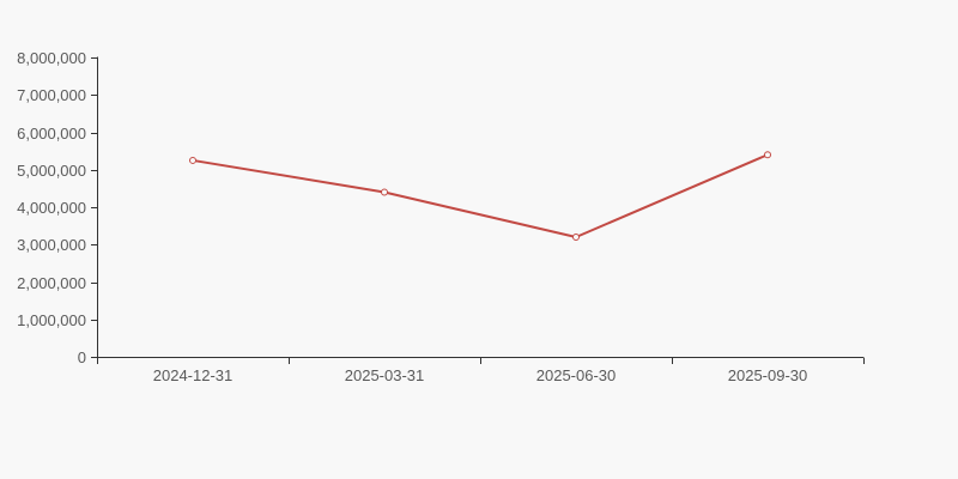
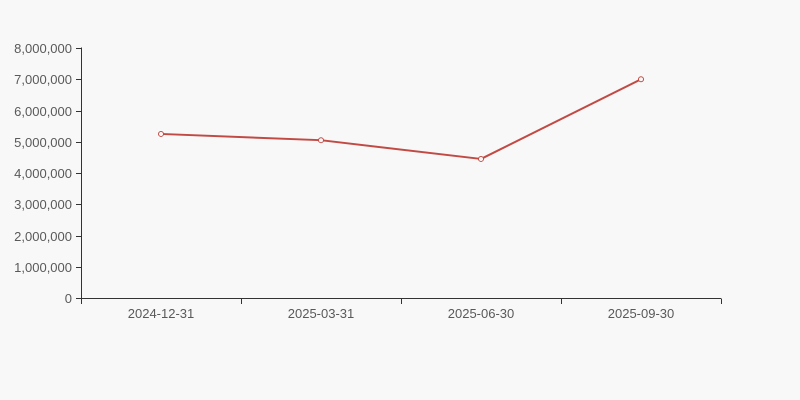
2025-03-31: 4400000 -> 5000000
2025-06-30: 3200000 -> 4400000
2025-09-30: 5400000 -> 7000000
